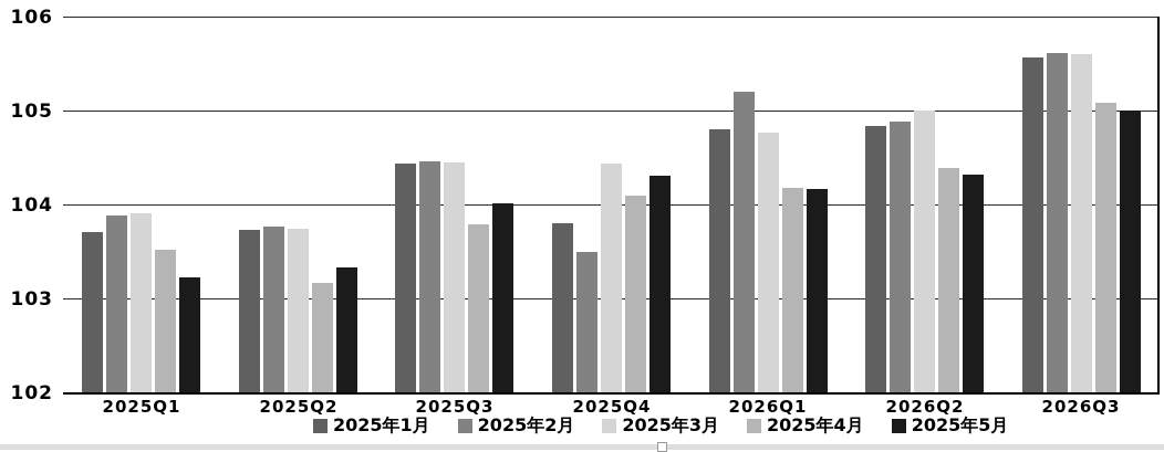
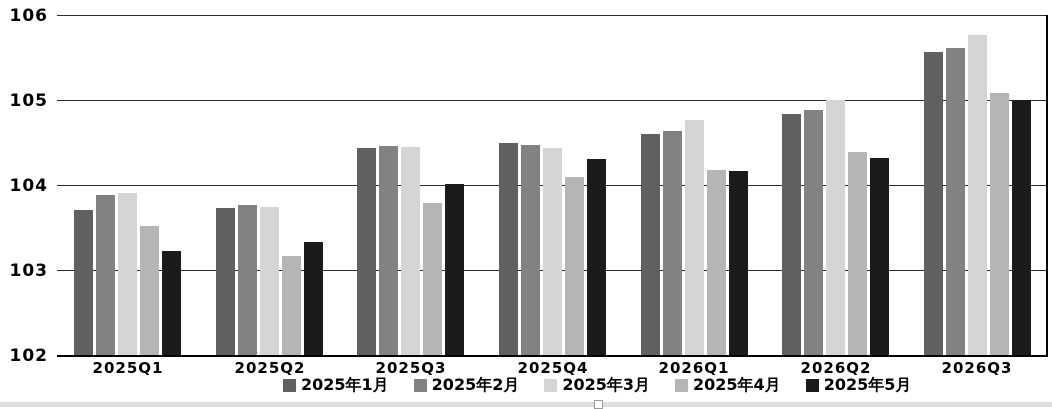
2025年1月/2025Q4: 103.8 -> 104.5
2025年2月/2025Q4: 103.5 -> 104.5
2025年1月/2026Q1: 104.8 -> 104.6
2025年2月/2026Q1: 105.2 -> 104.6
2025年3月/2026Q3: 105.6 -> 105.8
